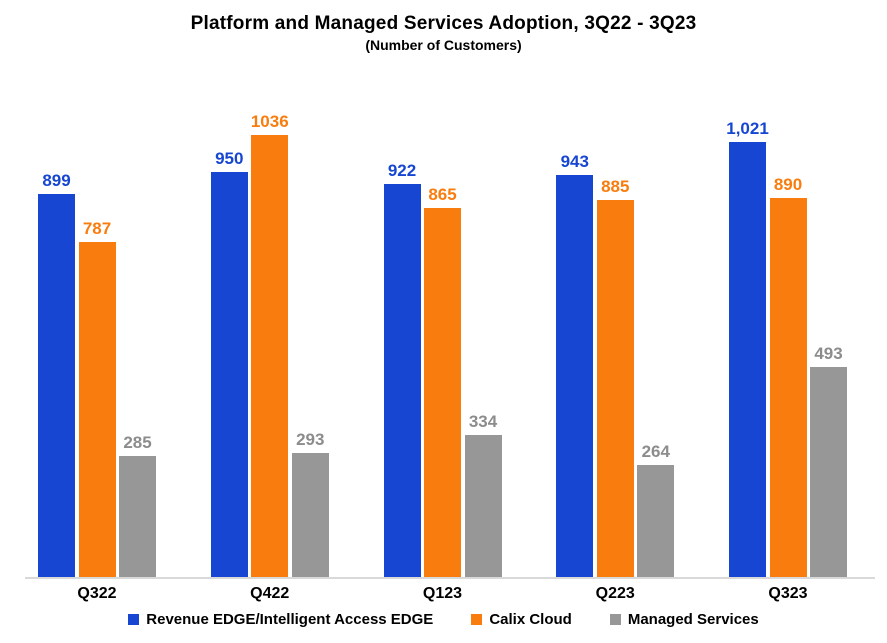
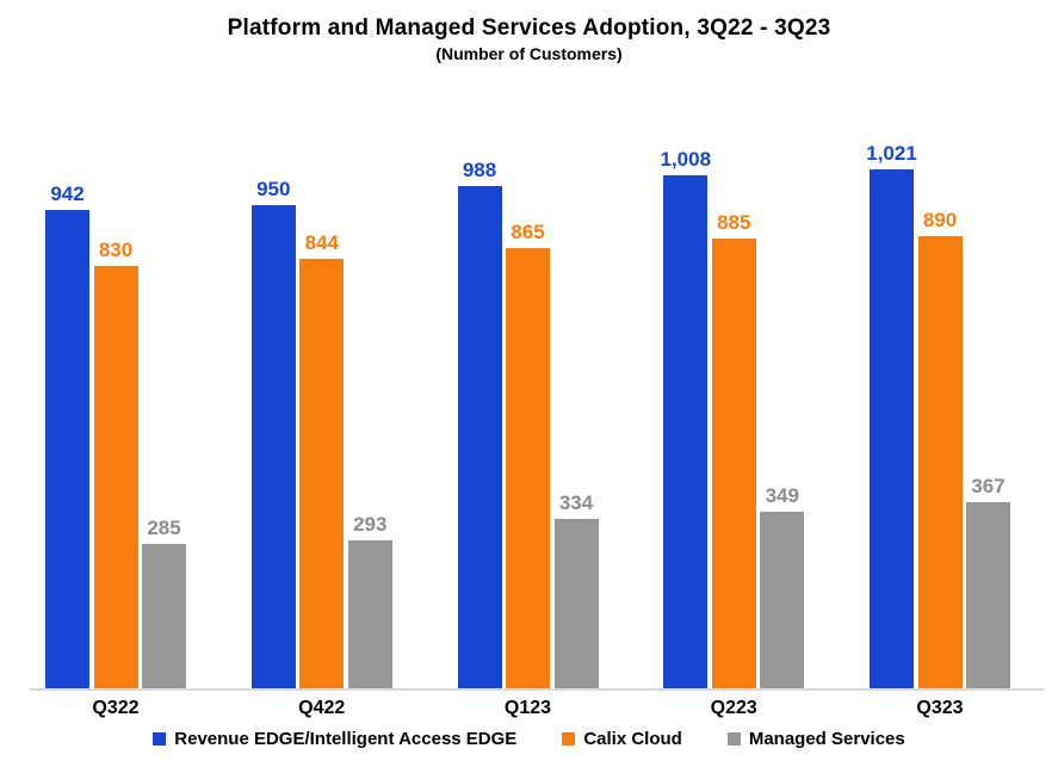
Revenue EDGE/Intelligent Access EDGE/Q322: 899 -> 942
Calix Cloud/Q322: 787 -> 830
Calix Cloud/Q422: 1036 -> 844
Revenue EDGE/Intelligent Access EDGE/Q123: 922 -> 988
Revenue EDGE/Intelligent Access EDGE/Q223: 943 -> 1,008
Managed Services/Q223: 264 -> 349
Managed Services/Q323: 493 -> 367
